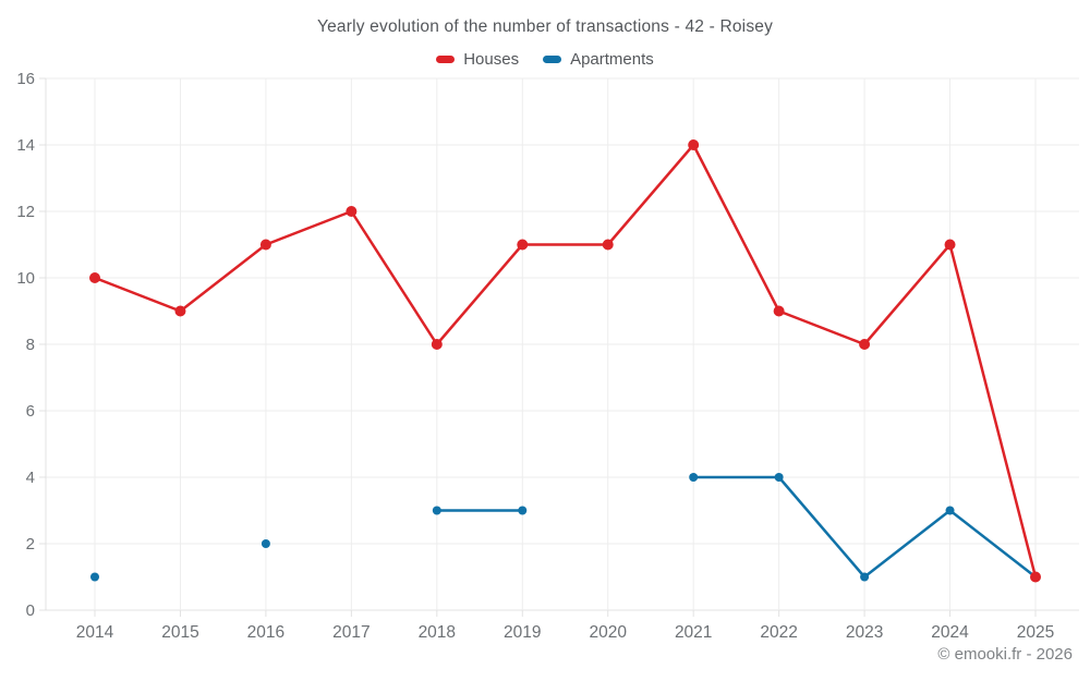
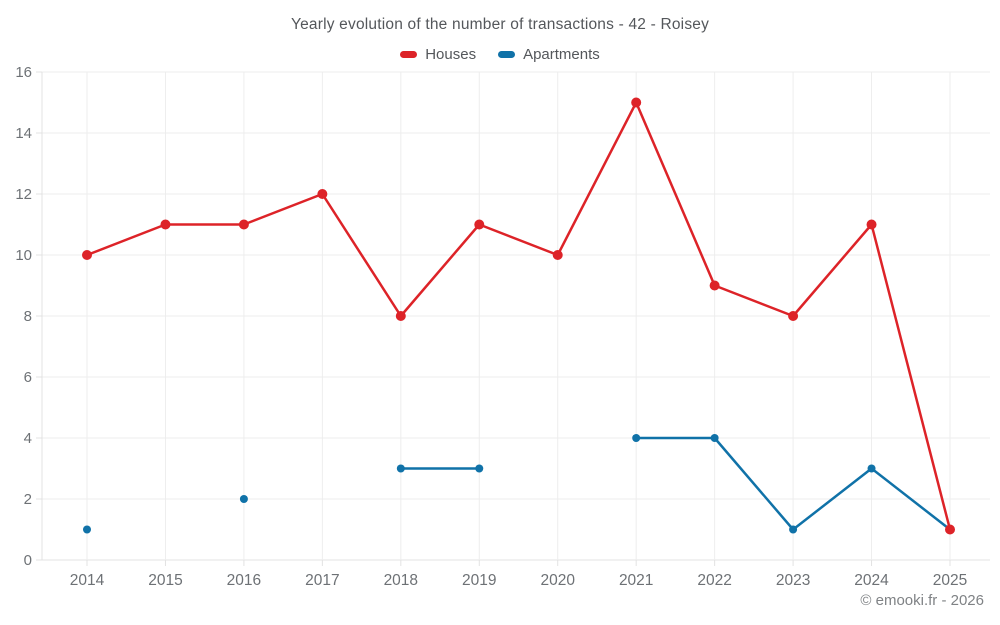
Houses/2015: 9 -> 11
Houses/2020: 11 -> 10
Houses/2021: 14 -> 15
